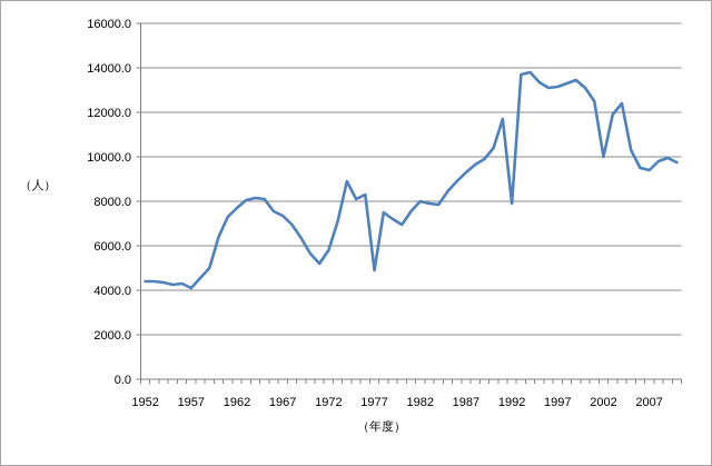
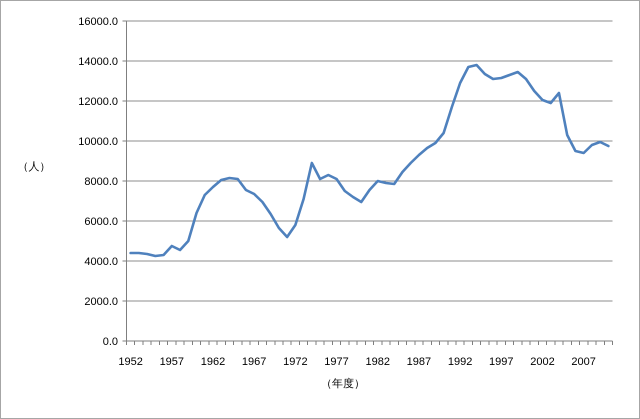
1957: 4100 -> 4800
1977: 4900 -> 8100
1992: 7900 -> 12900
2002: 10000 -> 12000
